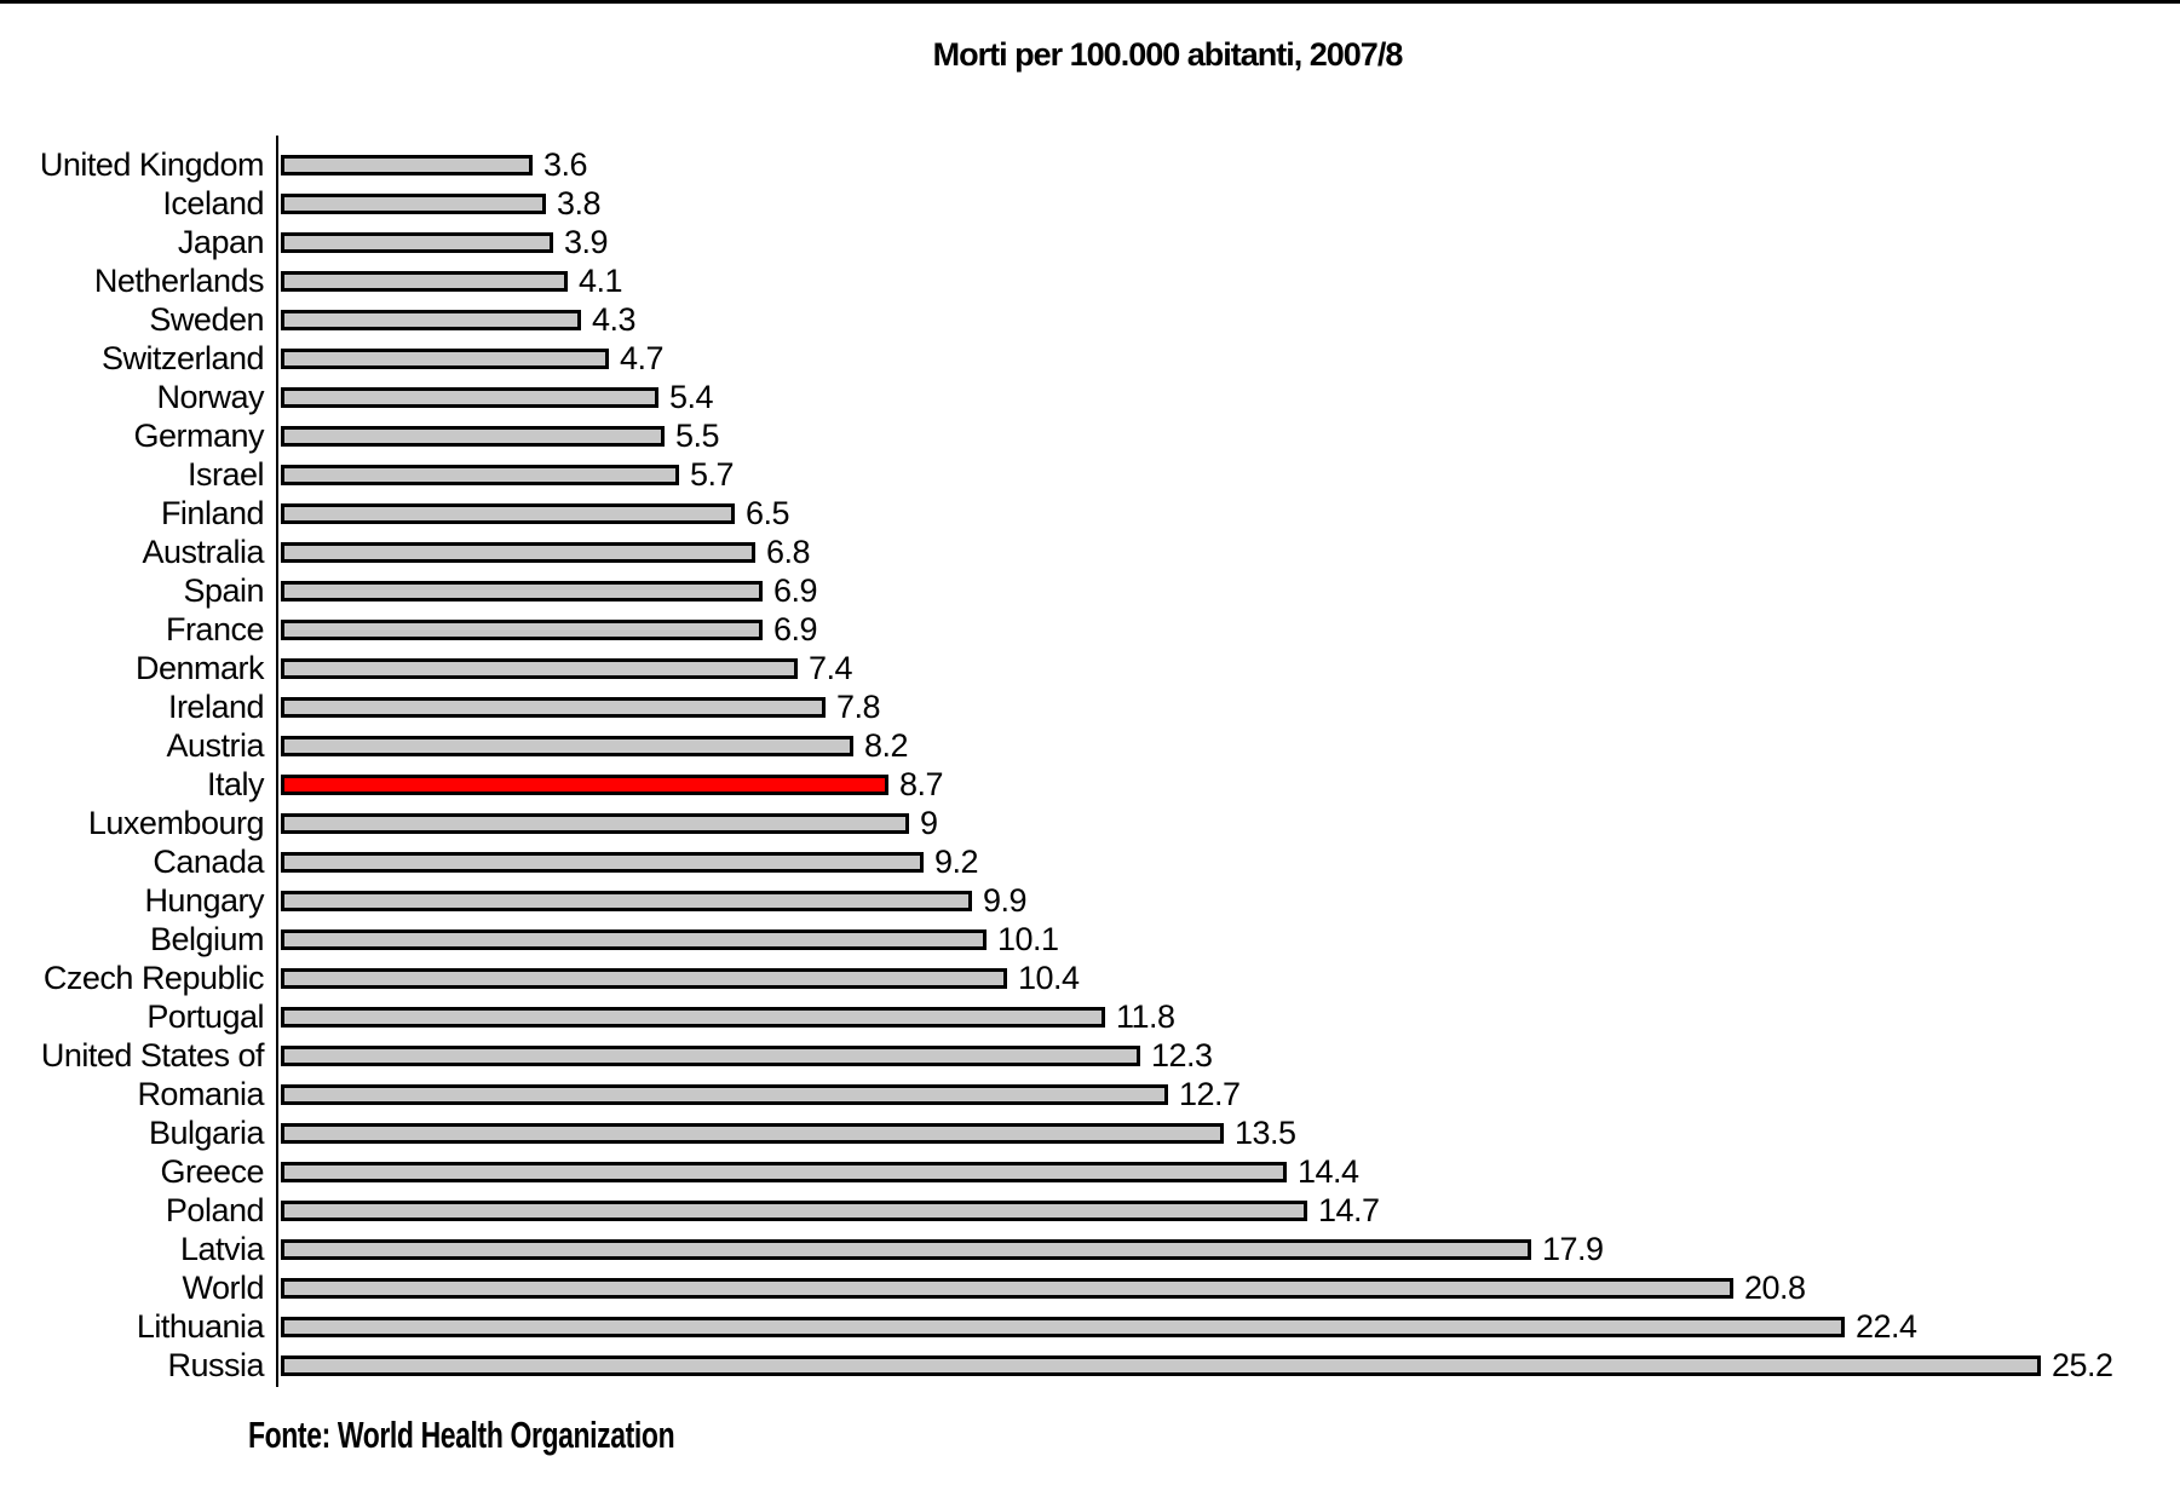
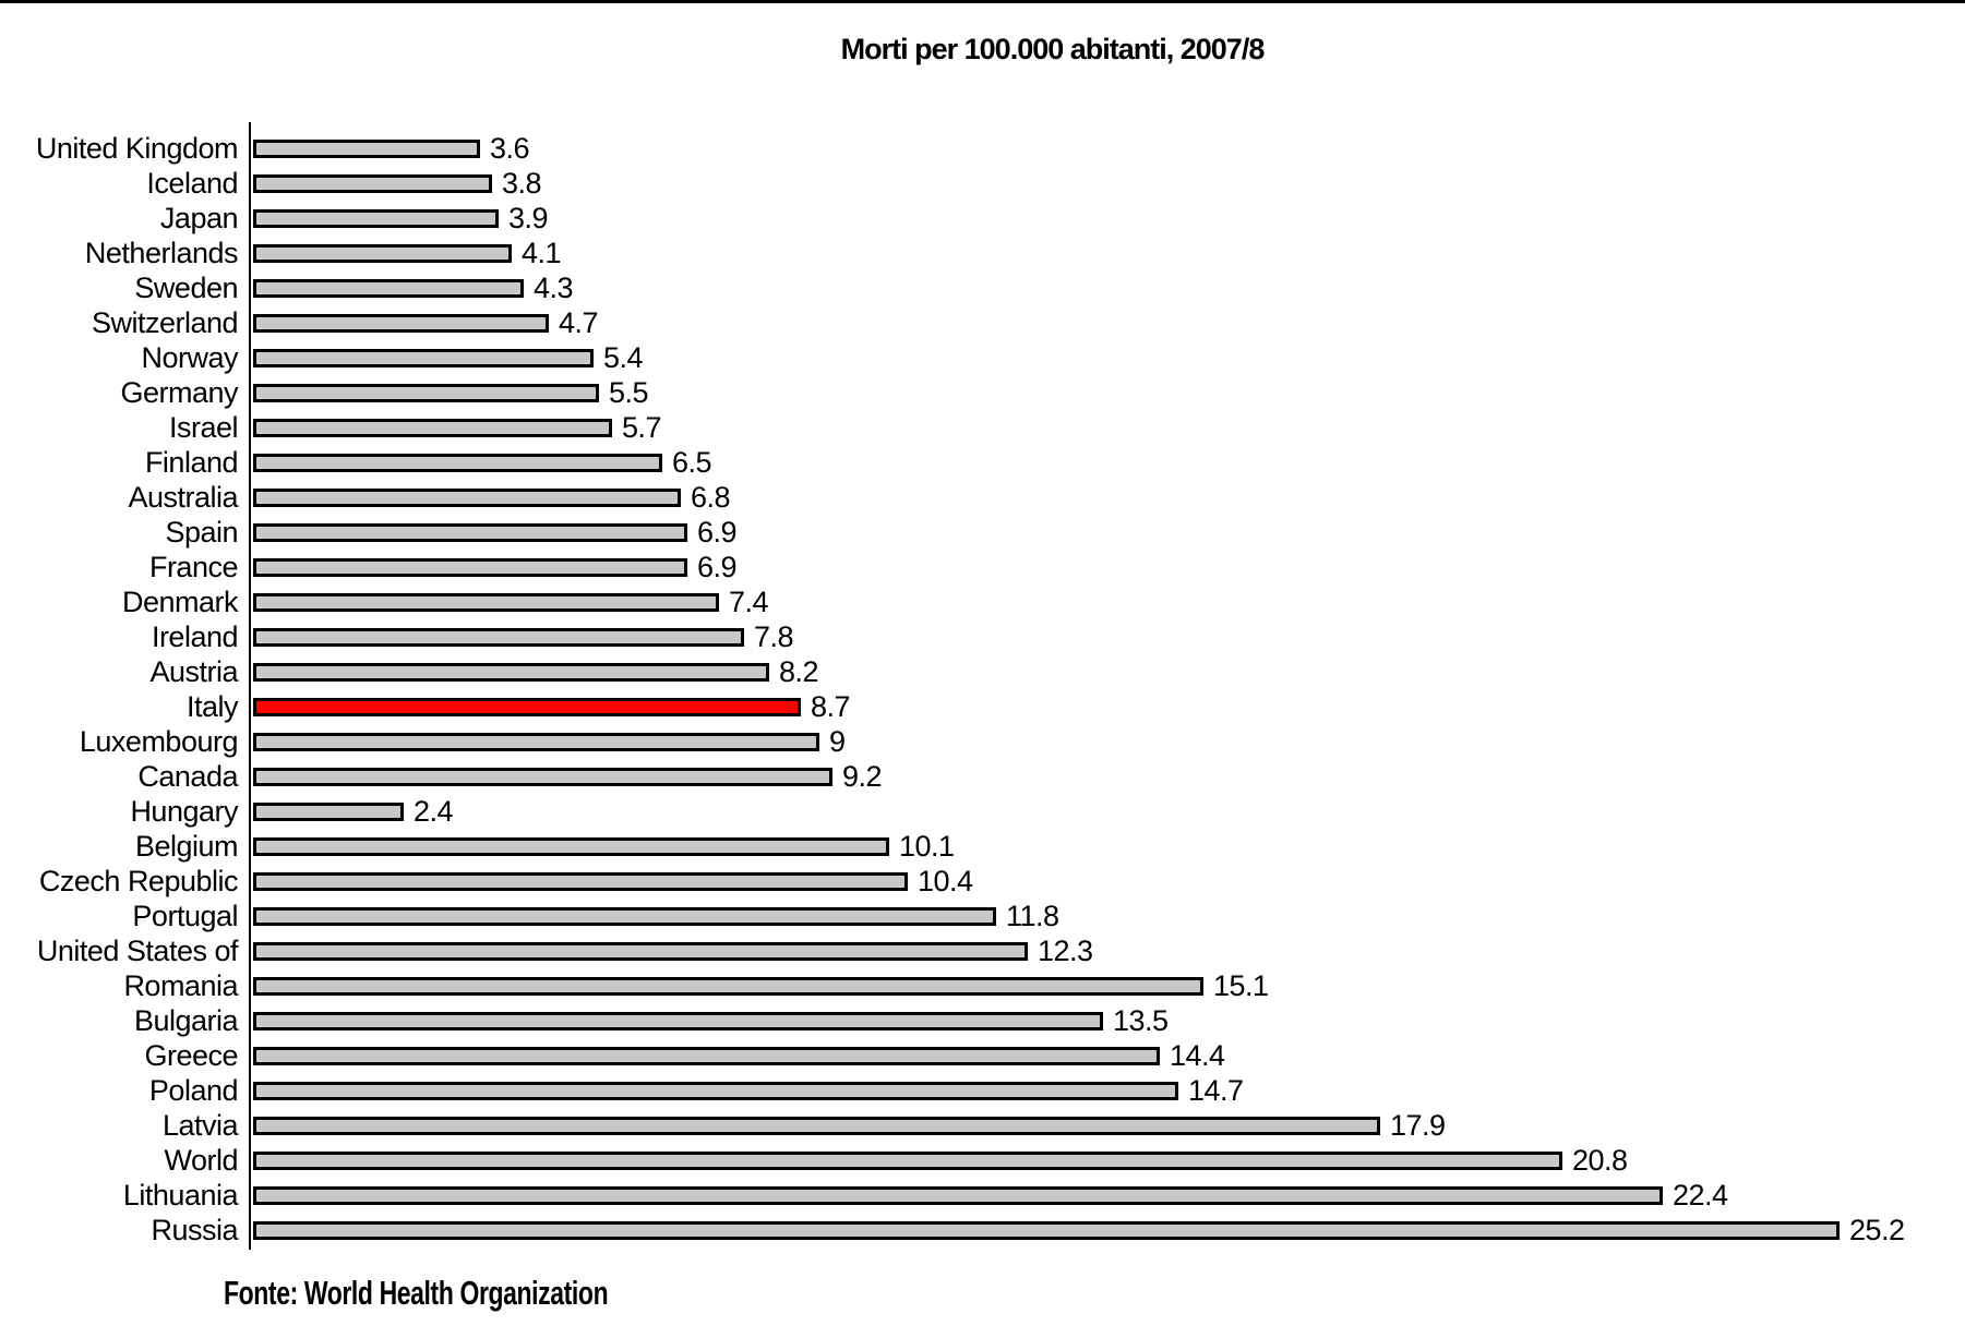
Hungary: 9.9 -> 2.4
Romania: 12.7 -> 15.1
